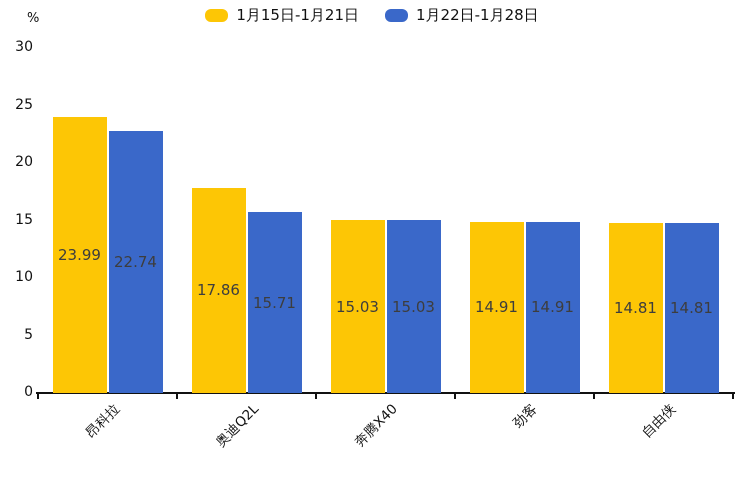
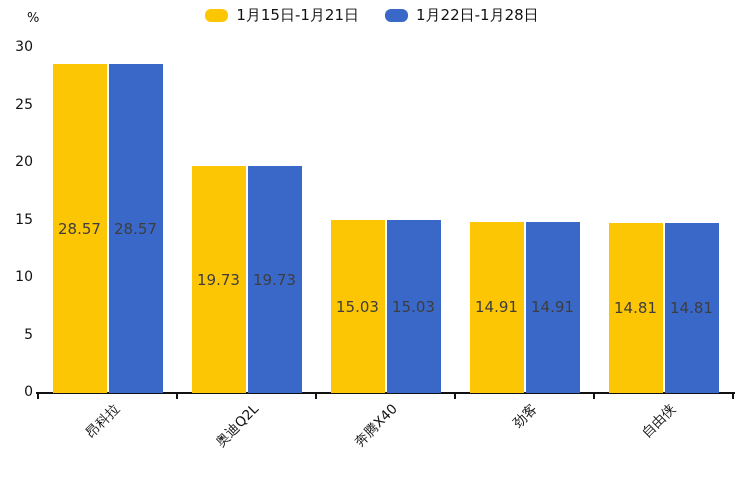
1月15日-1月21日/昂科拉: 23.99 -> 28.57
1月22日-1月28日/昂科拉: 22.74 -> 28.57
1月15日-1月21日/奥迪Q2L: 17.86 -> 19.73
1月22日-1月28日/奥迪Q2L: 15.71 -> 19.73
